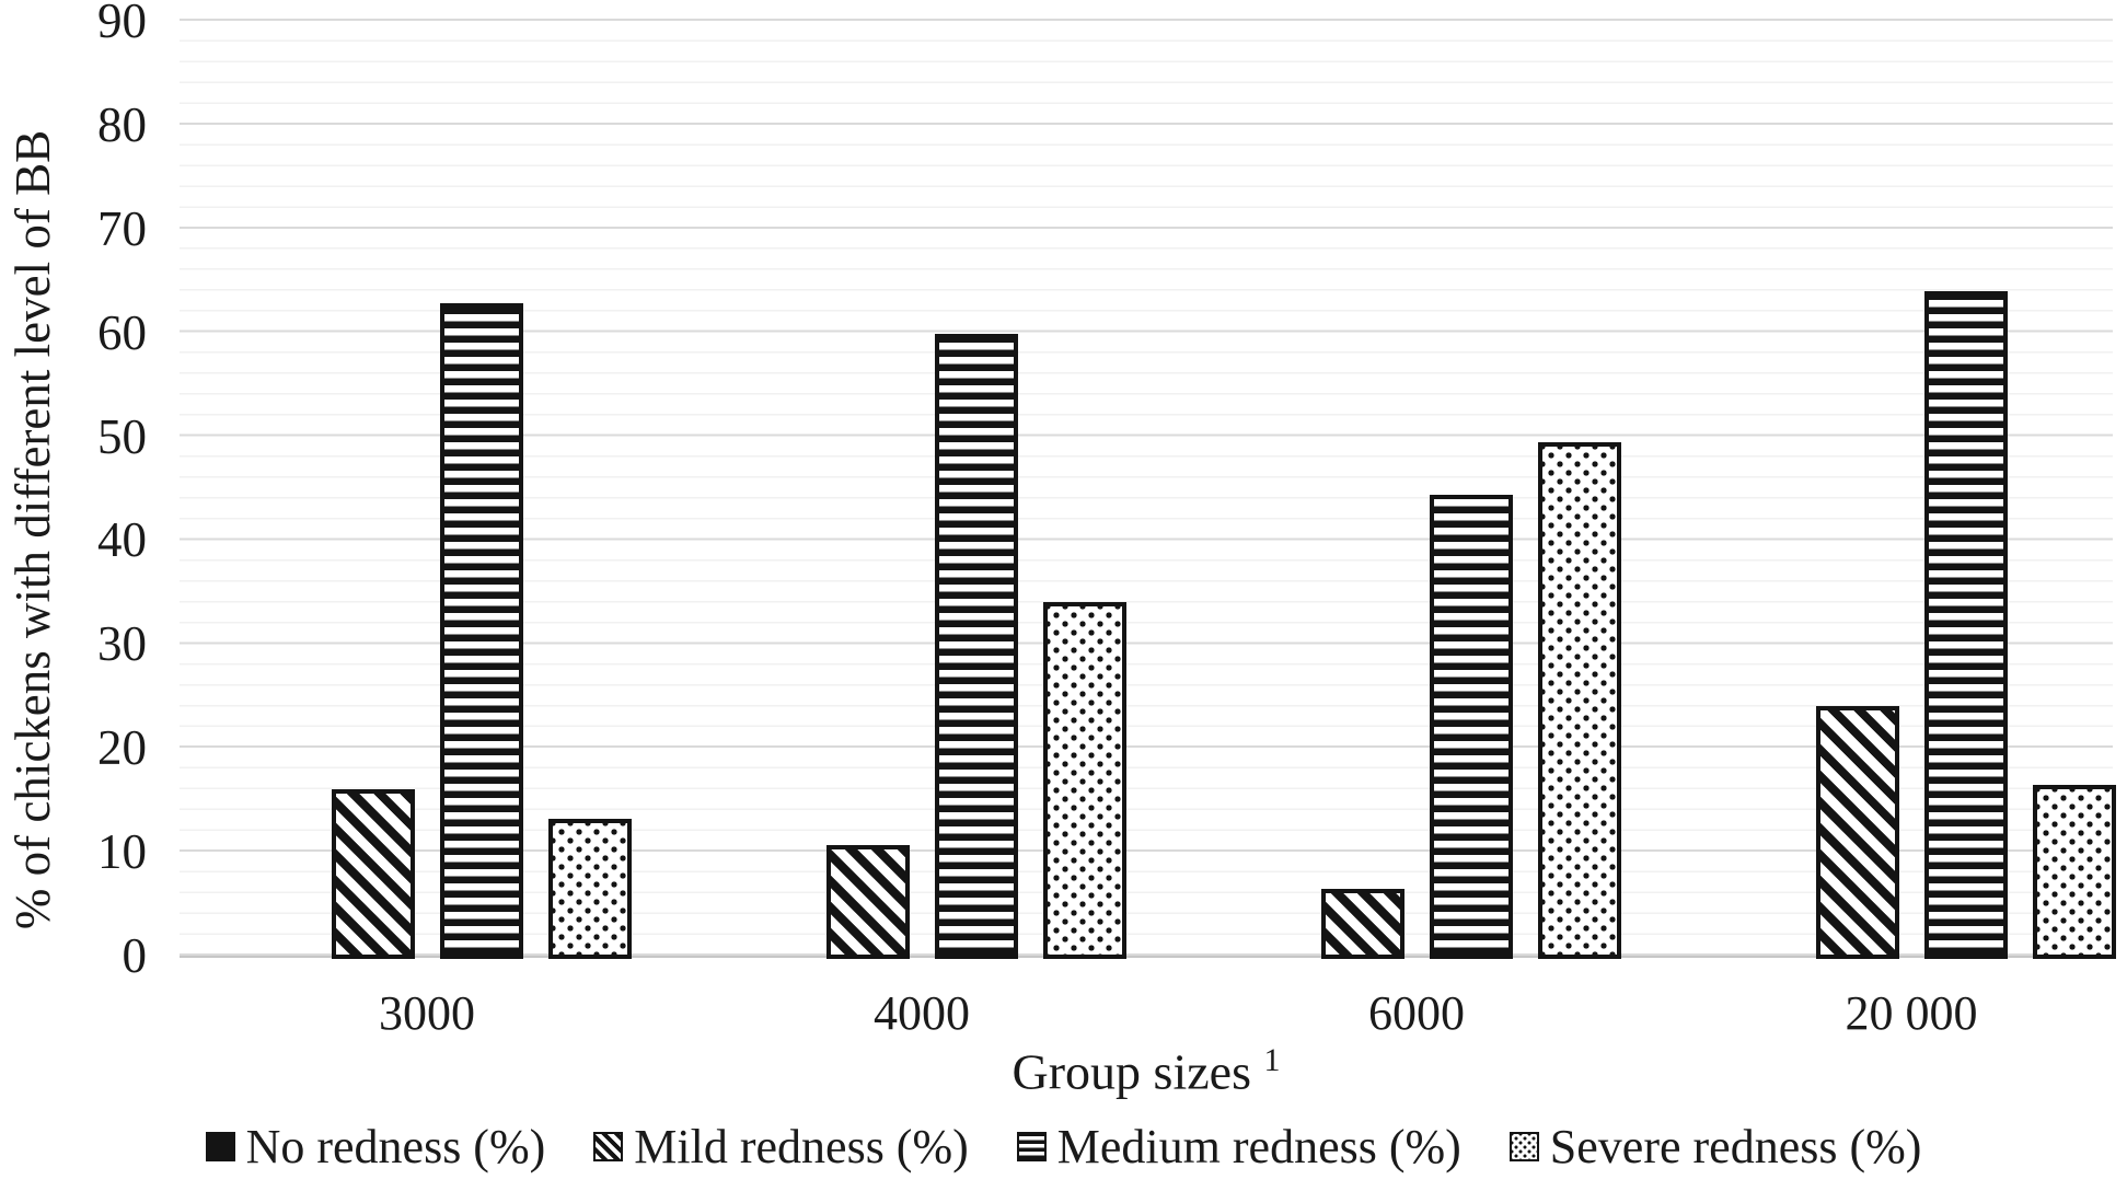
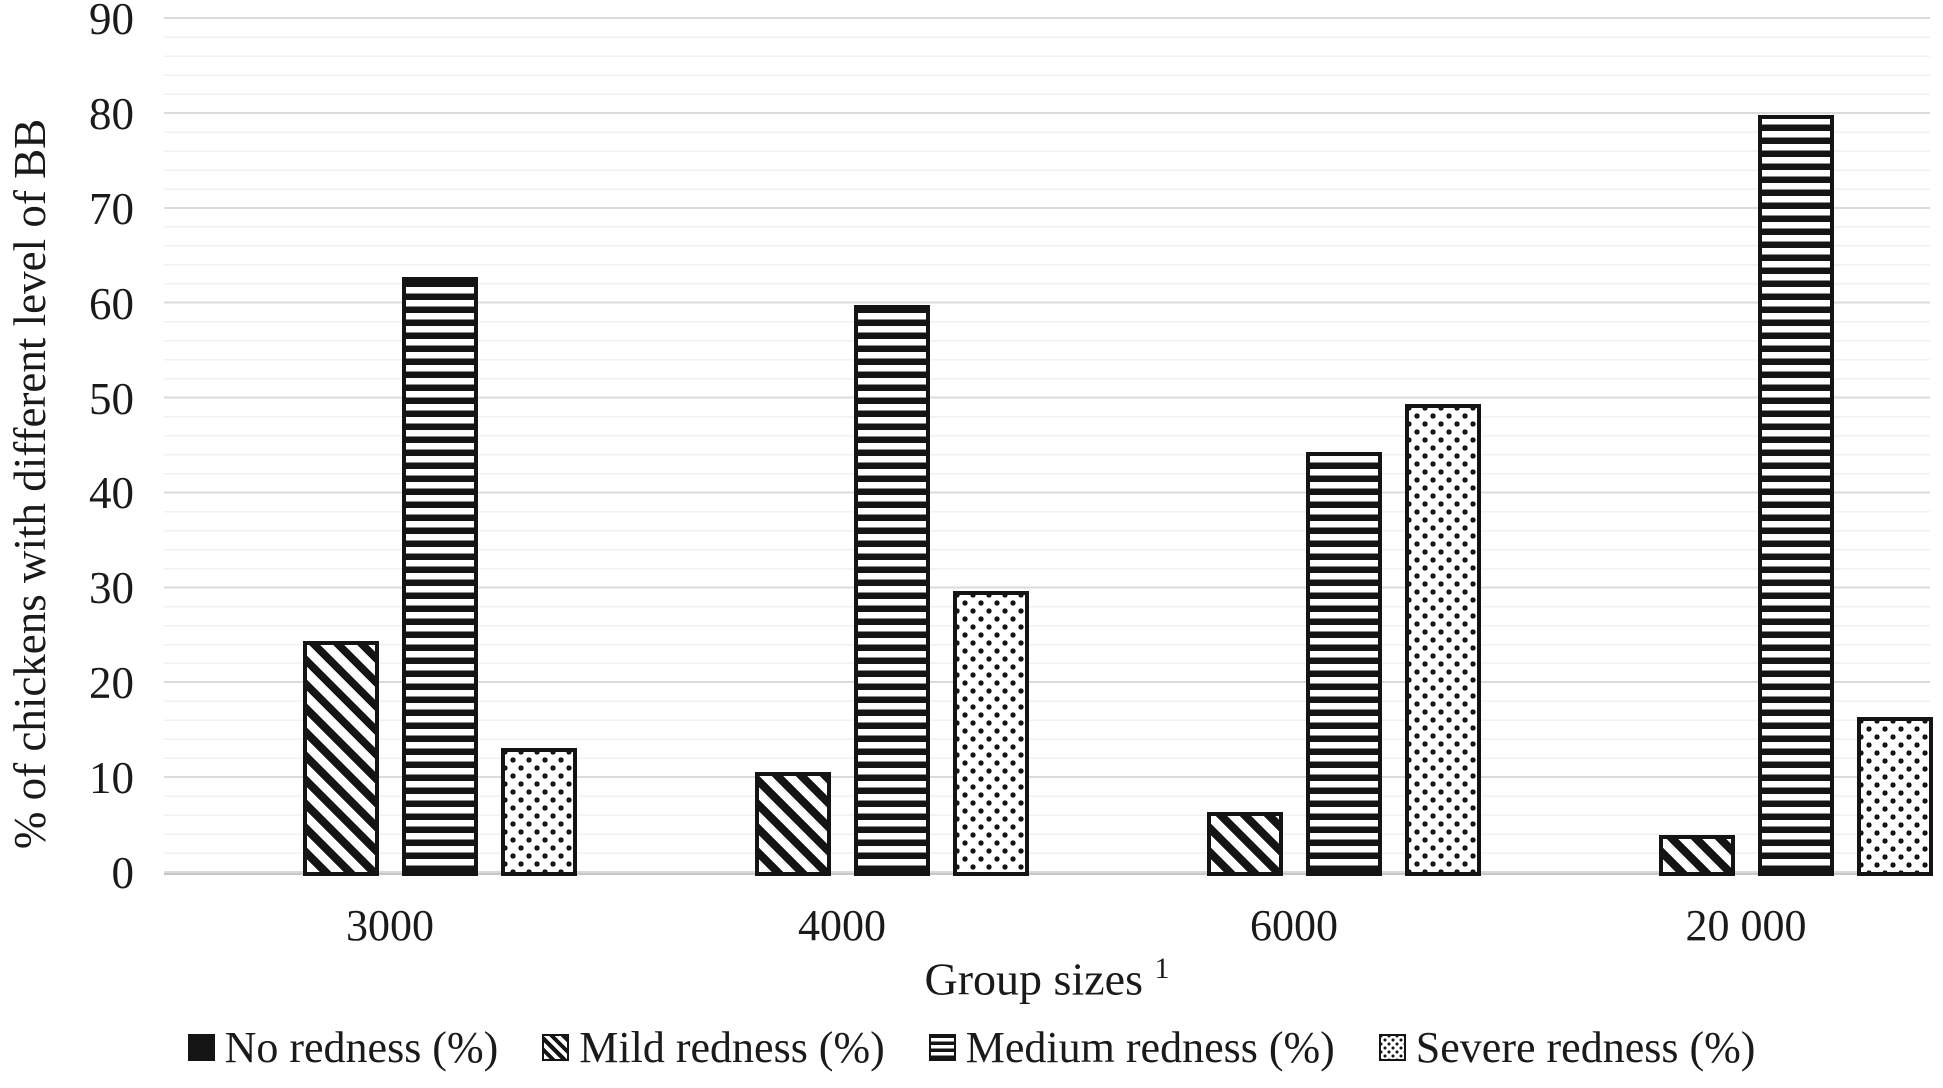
Mild redness (%)/3000: 16 -> 24
Severe redness (%)/4000: 34 -> 30
Mild redness (%)/20 000: 24 -> 4
Medium redness (%)/20 000: 64 -> 80
